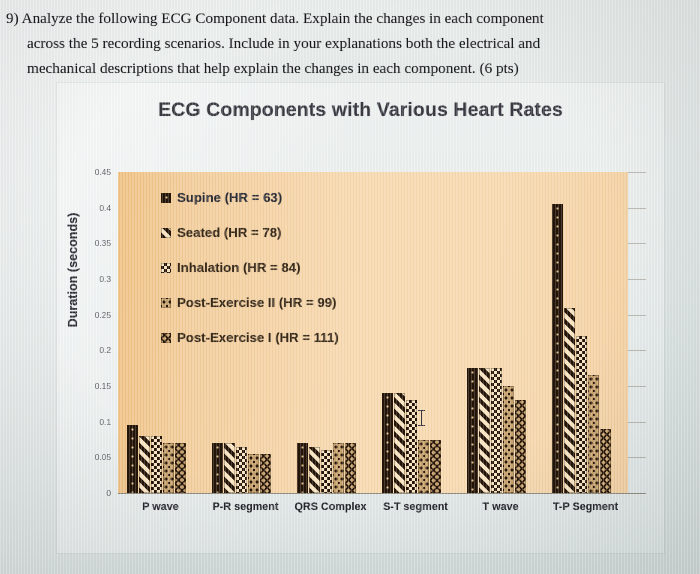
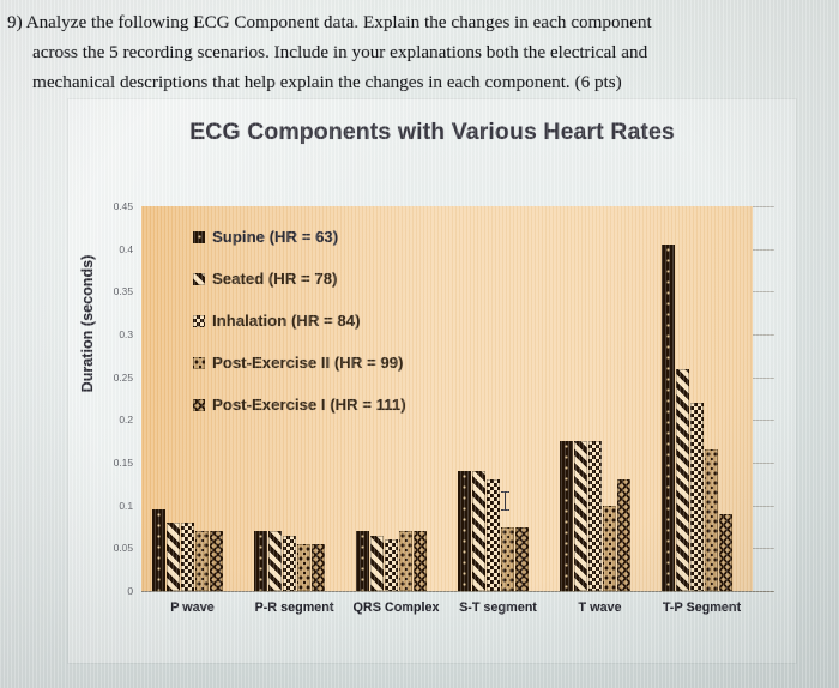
Post-Exercise II (HR = 99)/T wave: 0.15 -> 0.10
